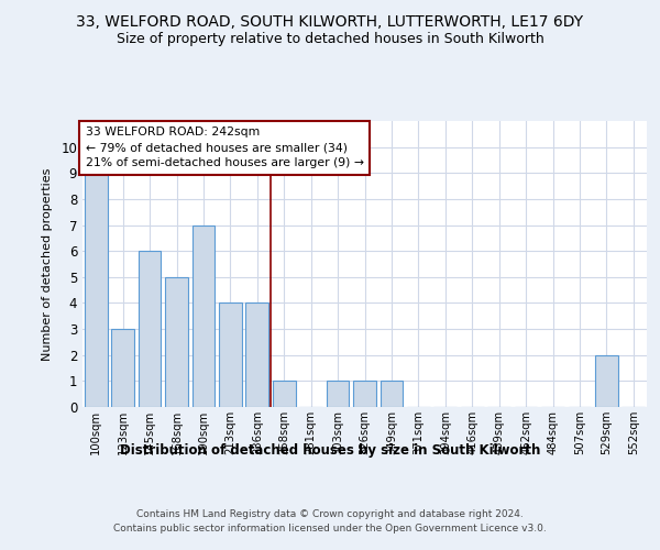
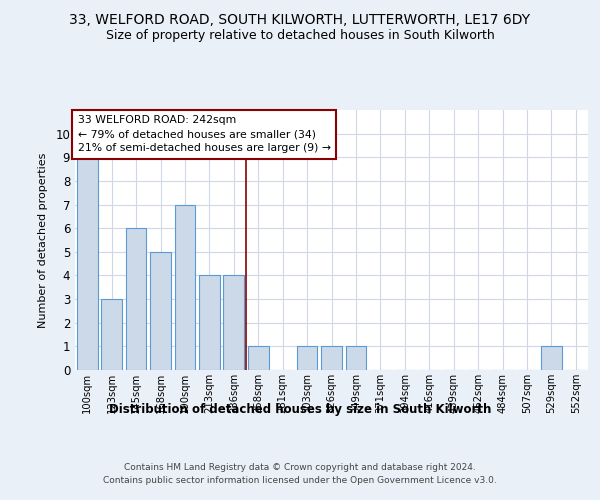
529sqm: 2 -> 1
